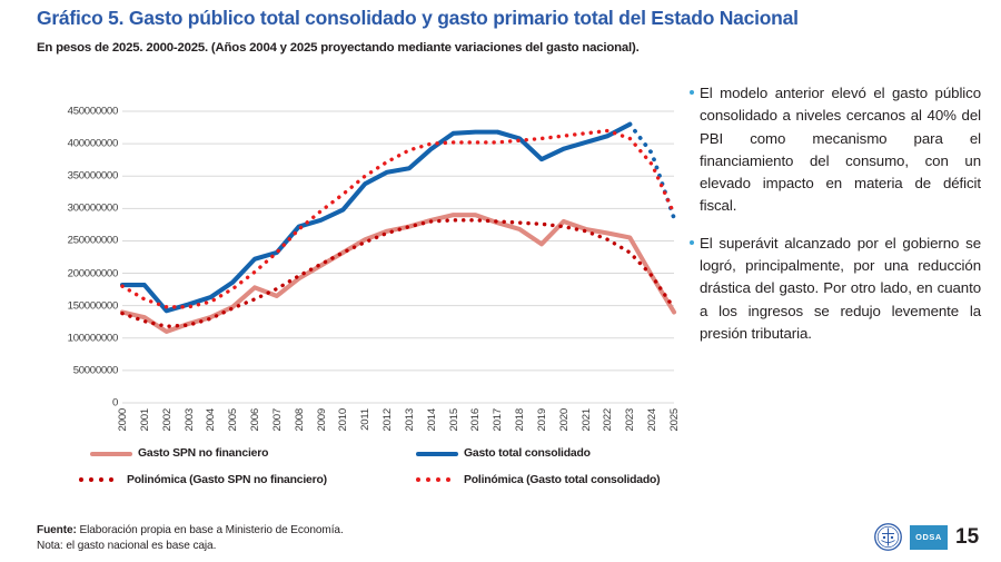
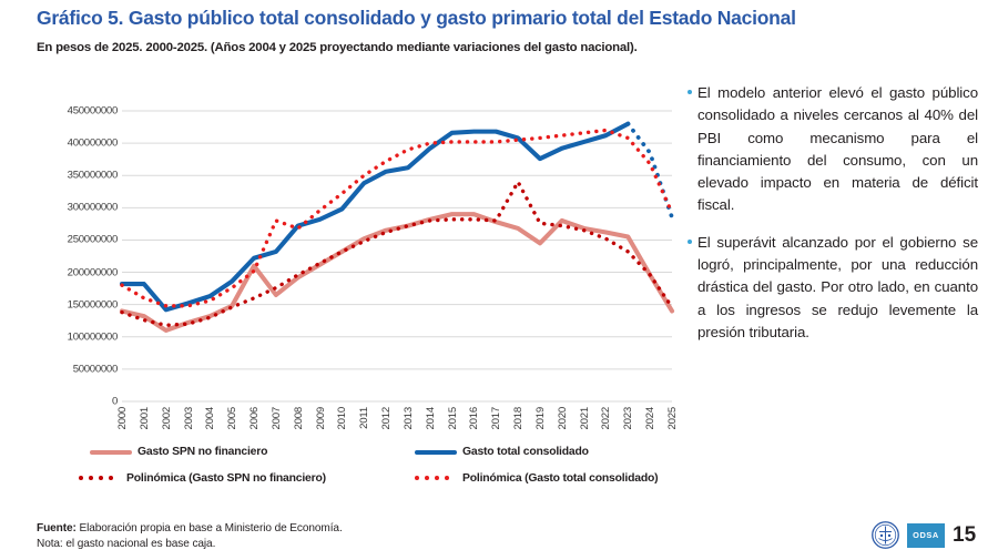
Gasto SPN no financiero/2006: 180000000 -> 210000000
Polinómica (Gasto total consolidado)/2007: 230000000 -> 280000000
Polinómica (Gasto SPN no financiero)/2018: 280000000 -> 340000000
